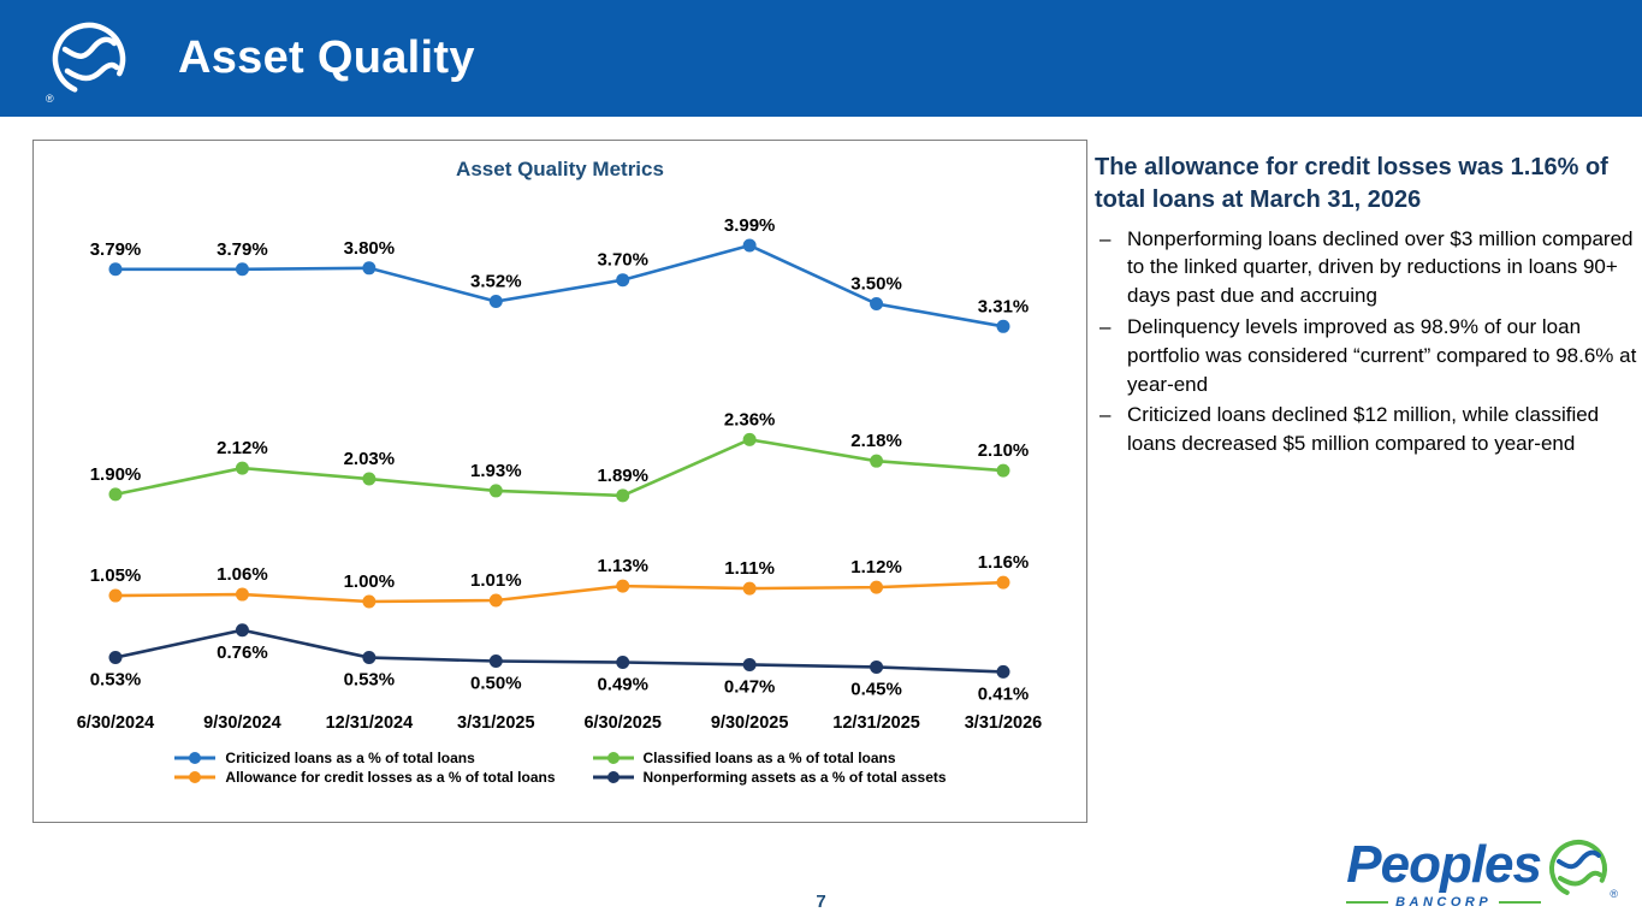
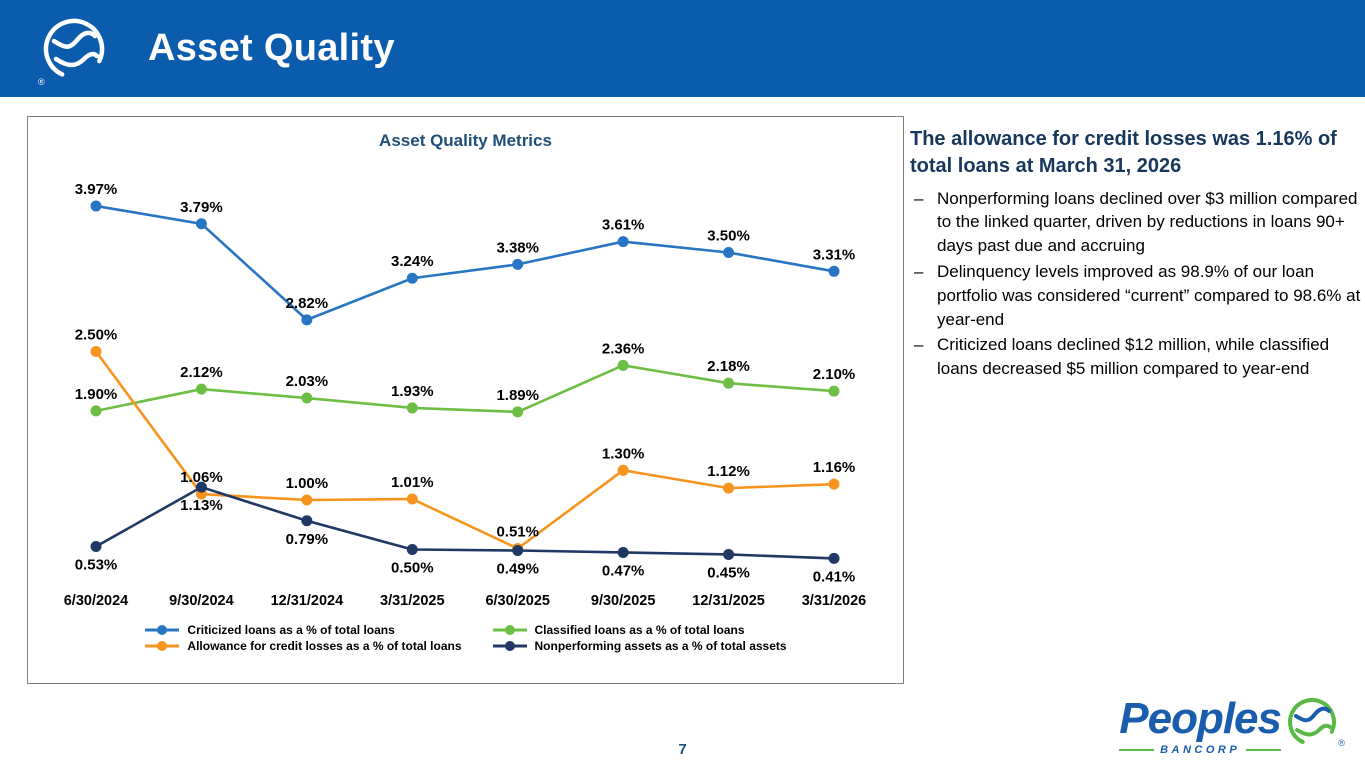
Criticized loans as a % of total loans/6/30/2024: 3.79% -> 3.97%
Allowance for credit losses as a % of total loans/6/30/2024: 1.05% -> 2.50%
Nonperforming assets as a % of total assets/9/30/2024: 0.76% -> 1.13%
Criticized loans as a % of total loans/12/31/2024: 3.80% -> 2.82%
Nonperforming assets as a % of total assets/12/31/2024: 0.53% -> 0.79%
Criticized loans as a % of total loans/3/31/2025: 3.52% -> 3.24%
Criticized loans as a % of total loans/6/30/2025: 3.70% -> 3.38%
Allowance for credit losses as a % of total loans/6/30/2025: 1.13% -> 0.51%
Criticized loans as a % of total loans/9/30/2025: 3.99% -> 3.61%
Allowance for credit losses as a % of total loans/9/30/2025: 1.11% -> 1.30%
